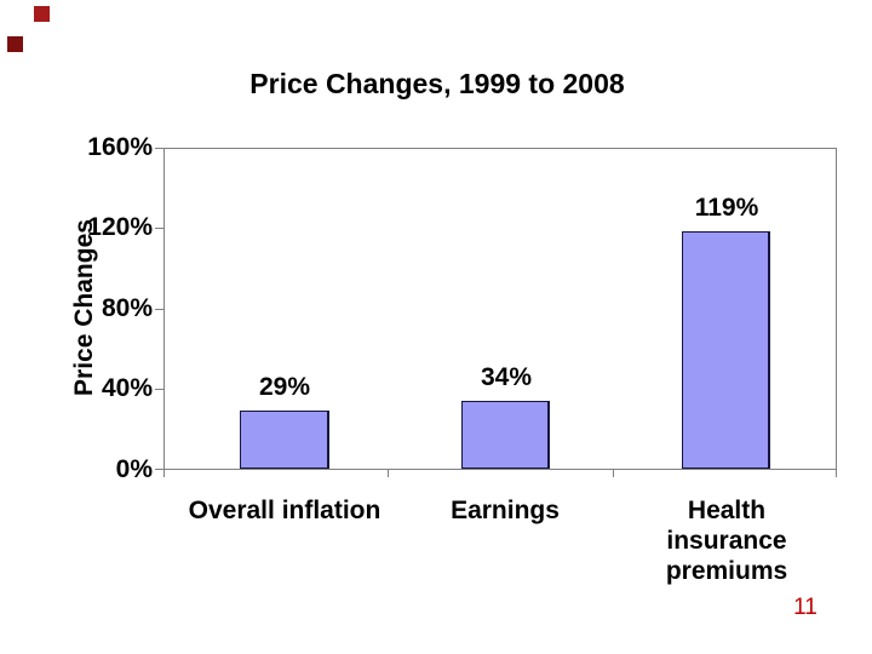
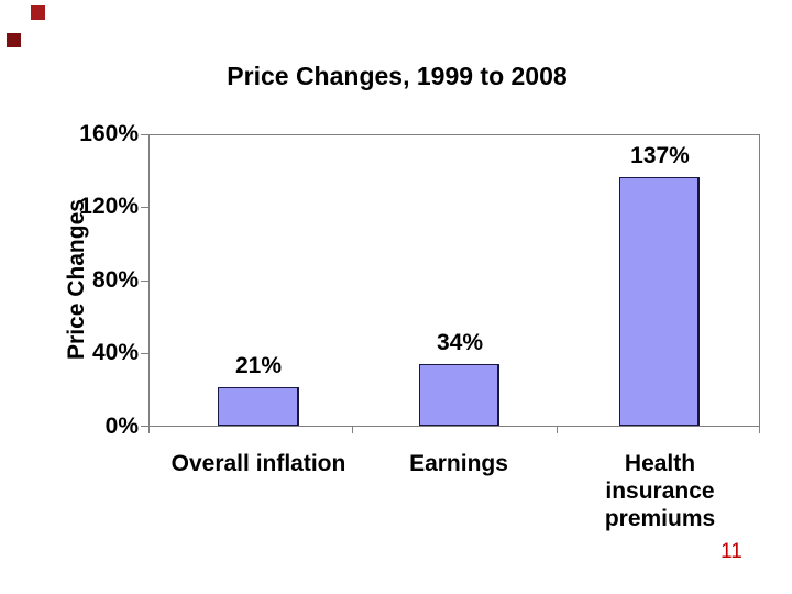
Overall inflation: 29% -> 21%
Health insurance premiums: 119% -> 137%
